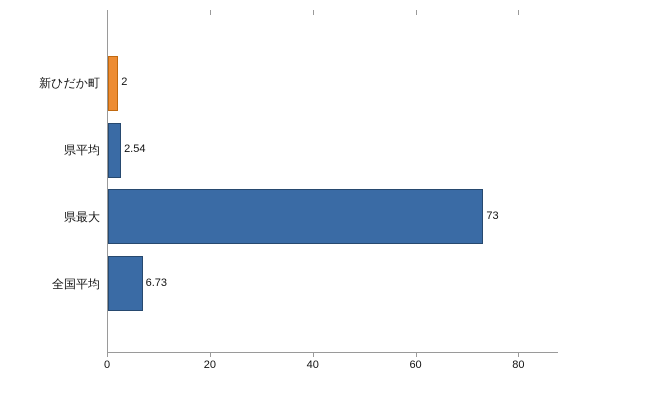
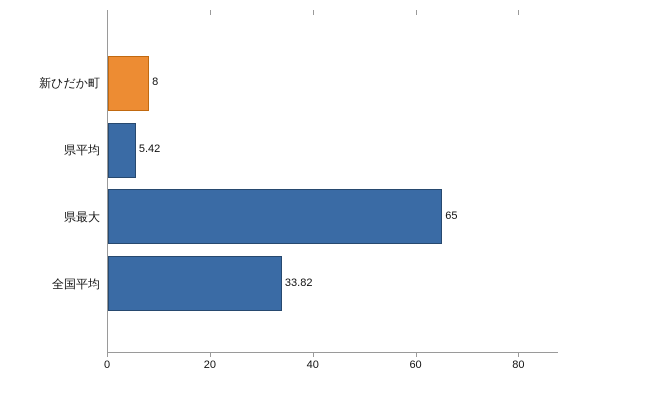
新ひだか町: 2 -> 8
県平均: 2.54 -> 5.42
県最大: 73 -> 65
全国平均: 6.73 -> 33.82
